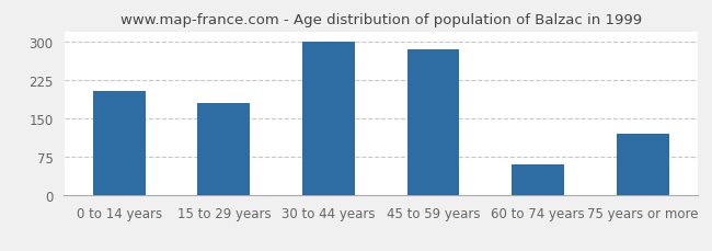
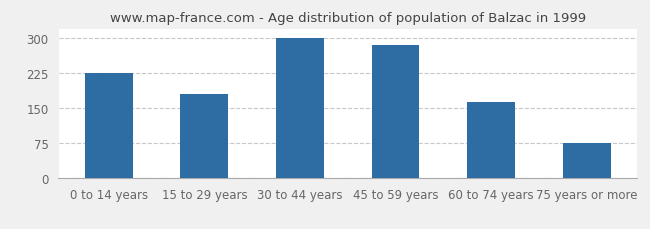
0 to 14 years: 205 -> 225
60 to 74 years: 60 -> 163
75 years or more: 120 -> 75
